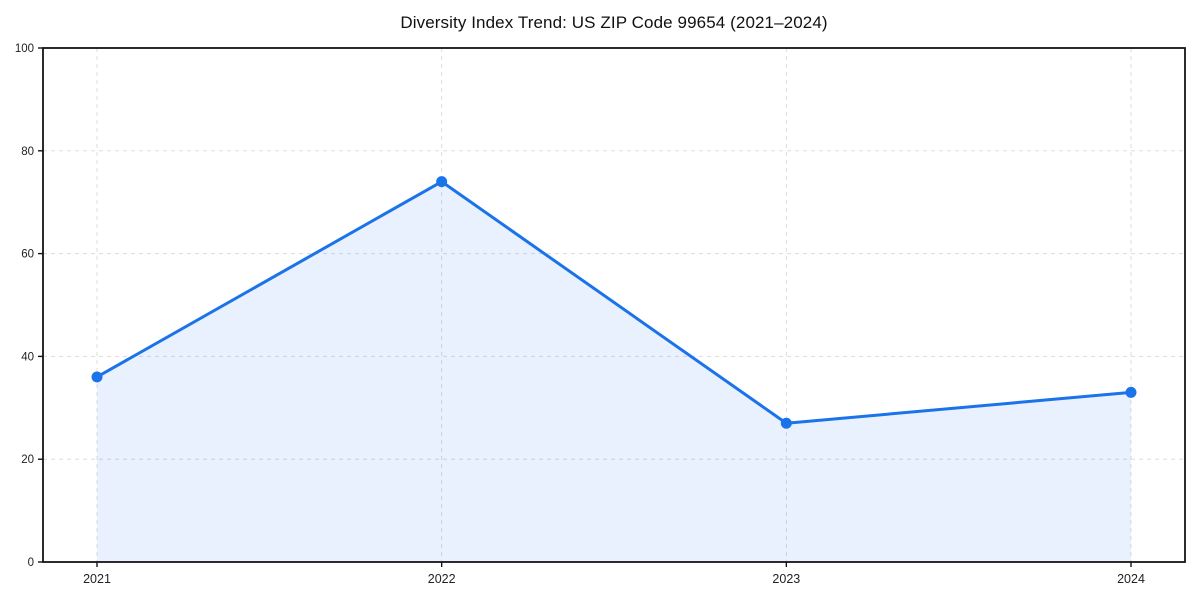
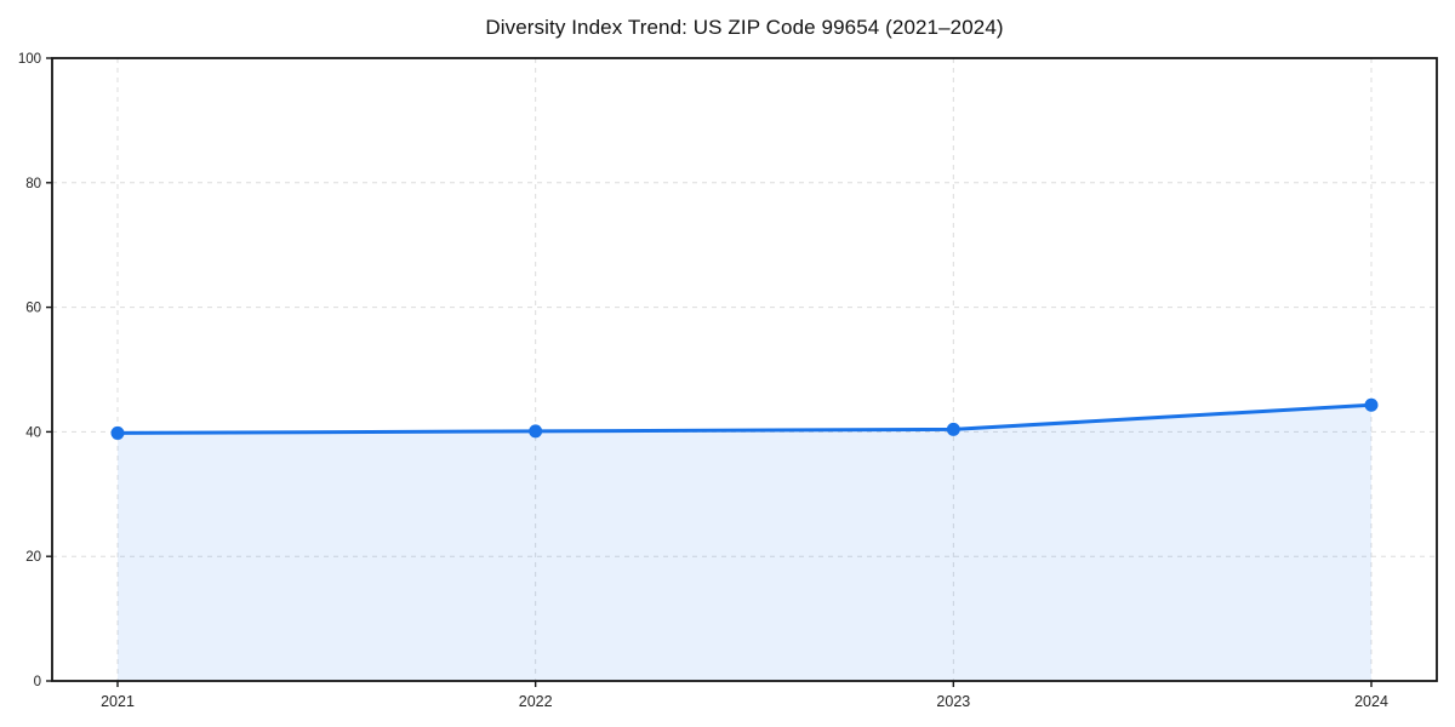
2021: 36 -> 40
2022: 74 -> 40
2023: 27 -> 40
2024: 33 -> 44
